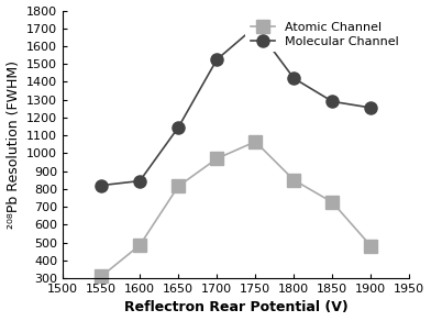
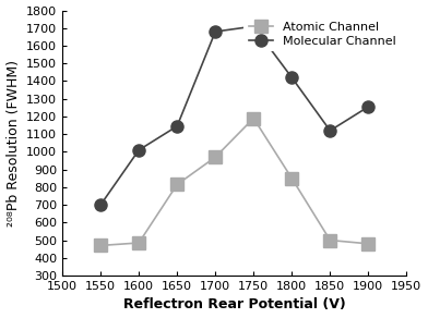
Atomic Channel/1550: 310 -> 470
Molecular Channel/1550: 820 -> 700
Molecular Channel/1600: 840 -> 1010
Molecular Channel/1700: 1520 -> 1680
Atomic Channel/1750: 1060 -> 1190
Atomic Channel/1850: 720 -> 500
Molecular Channel/1850: 1290 -> 1120
